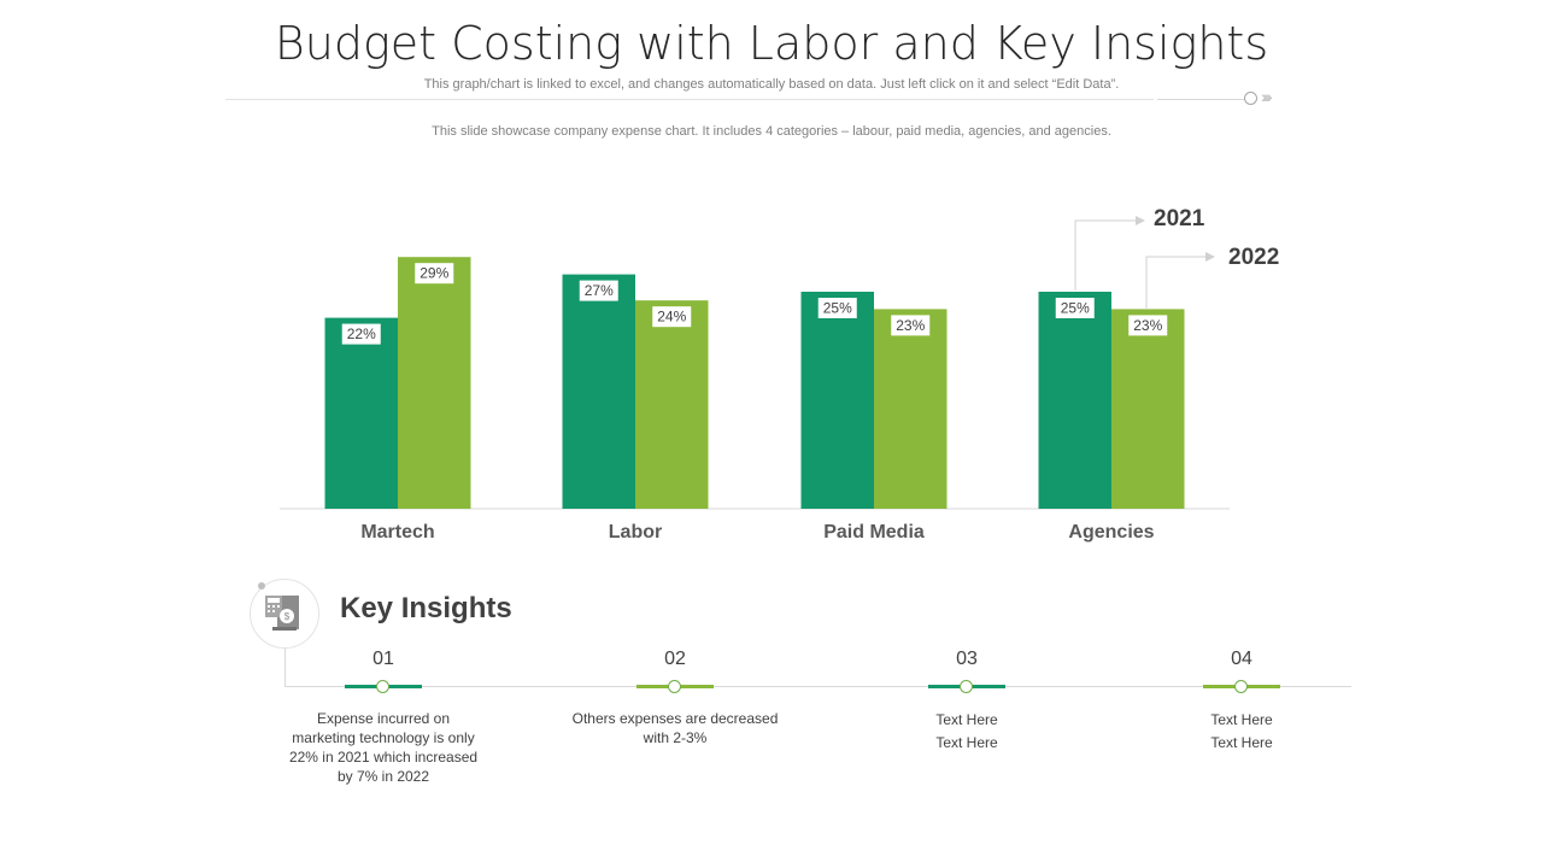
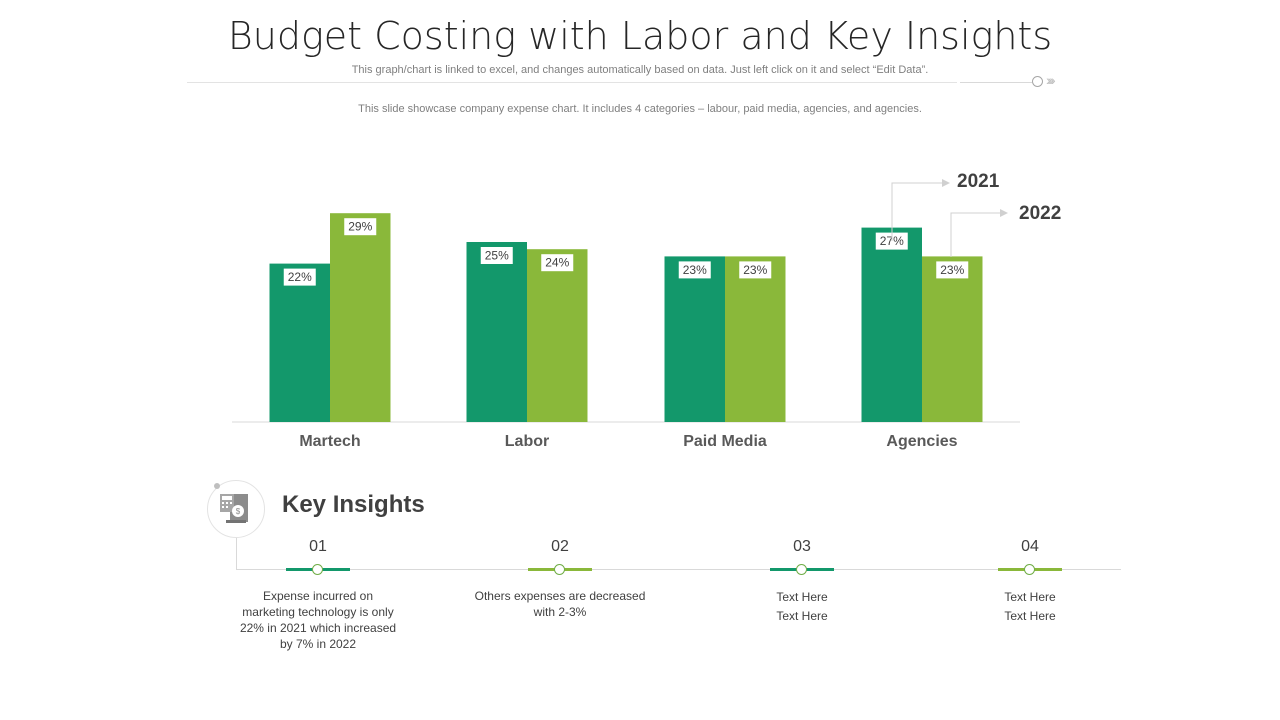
2021/Labor: 27% -> 25%
2021/Paid Media: 25% -> 23%
2021/Agencies: 25% -> 27%
